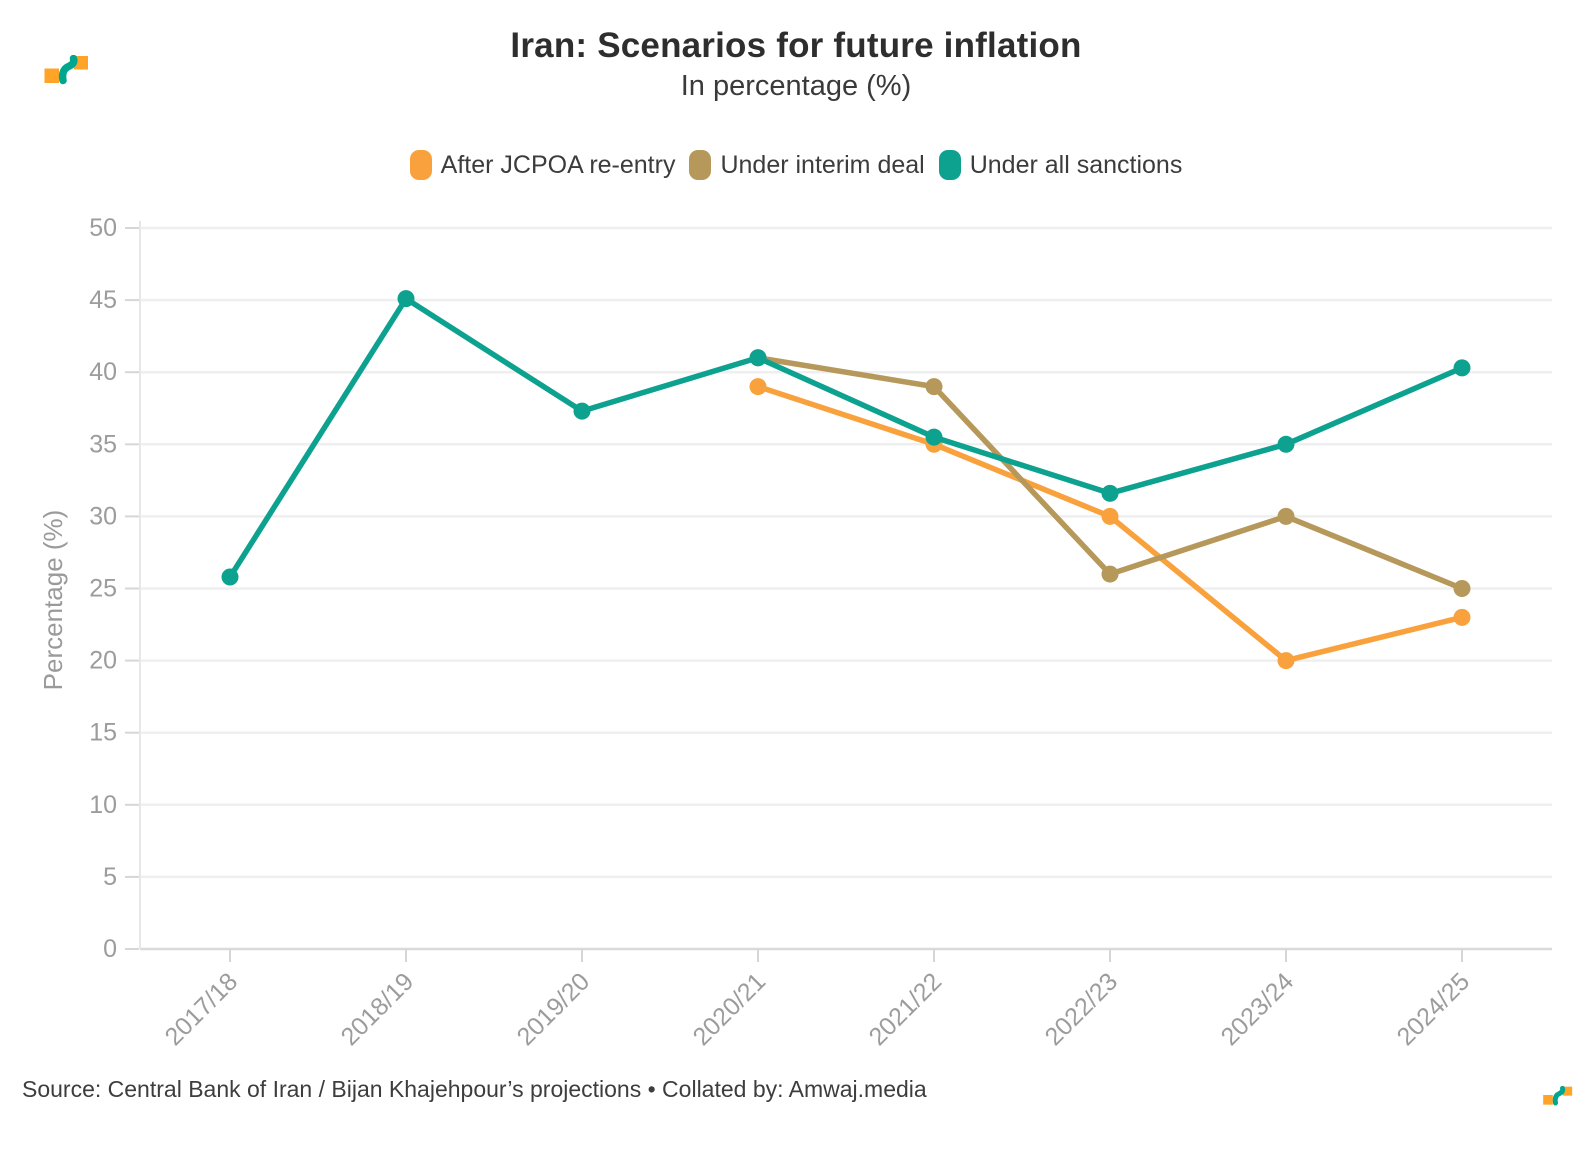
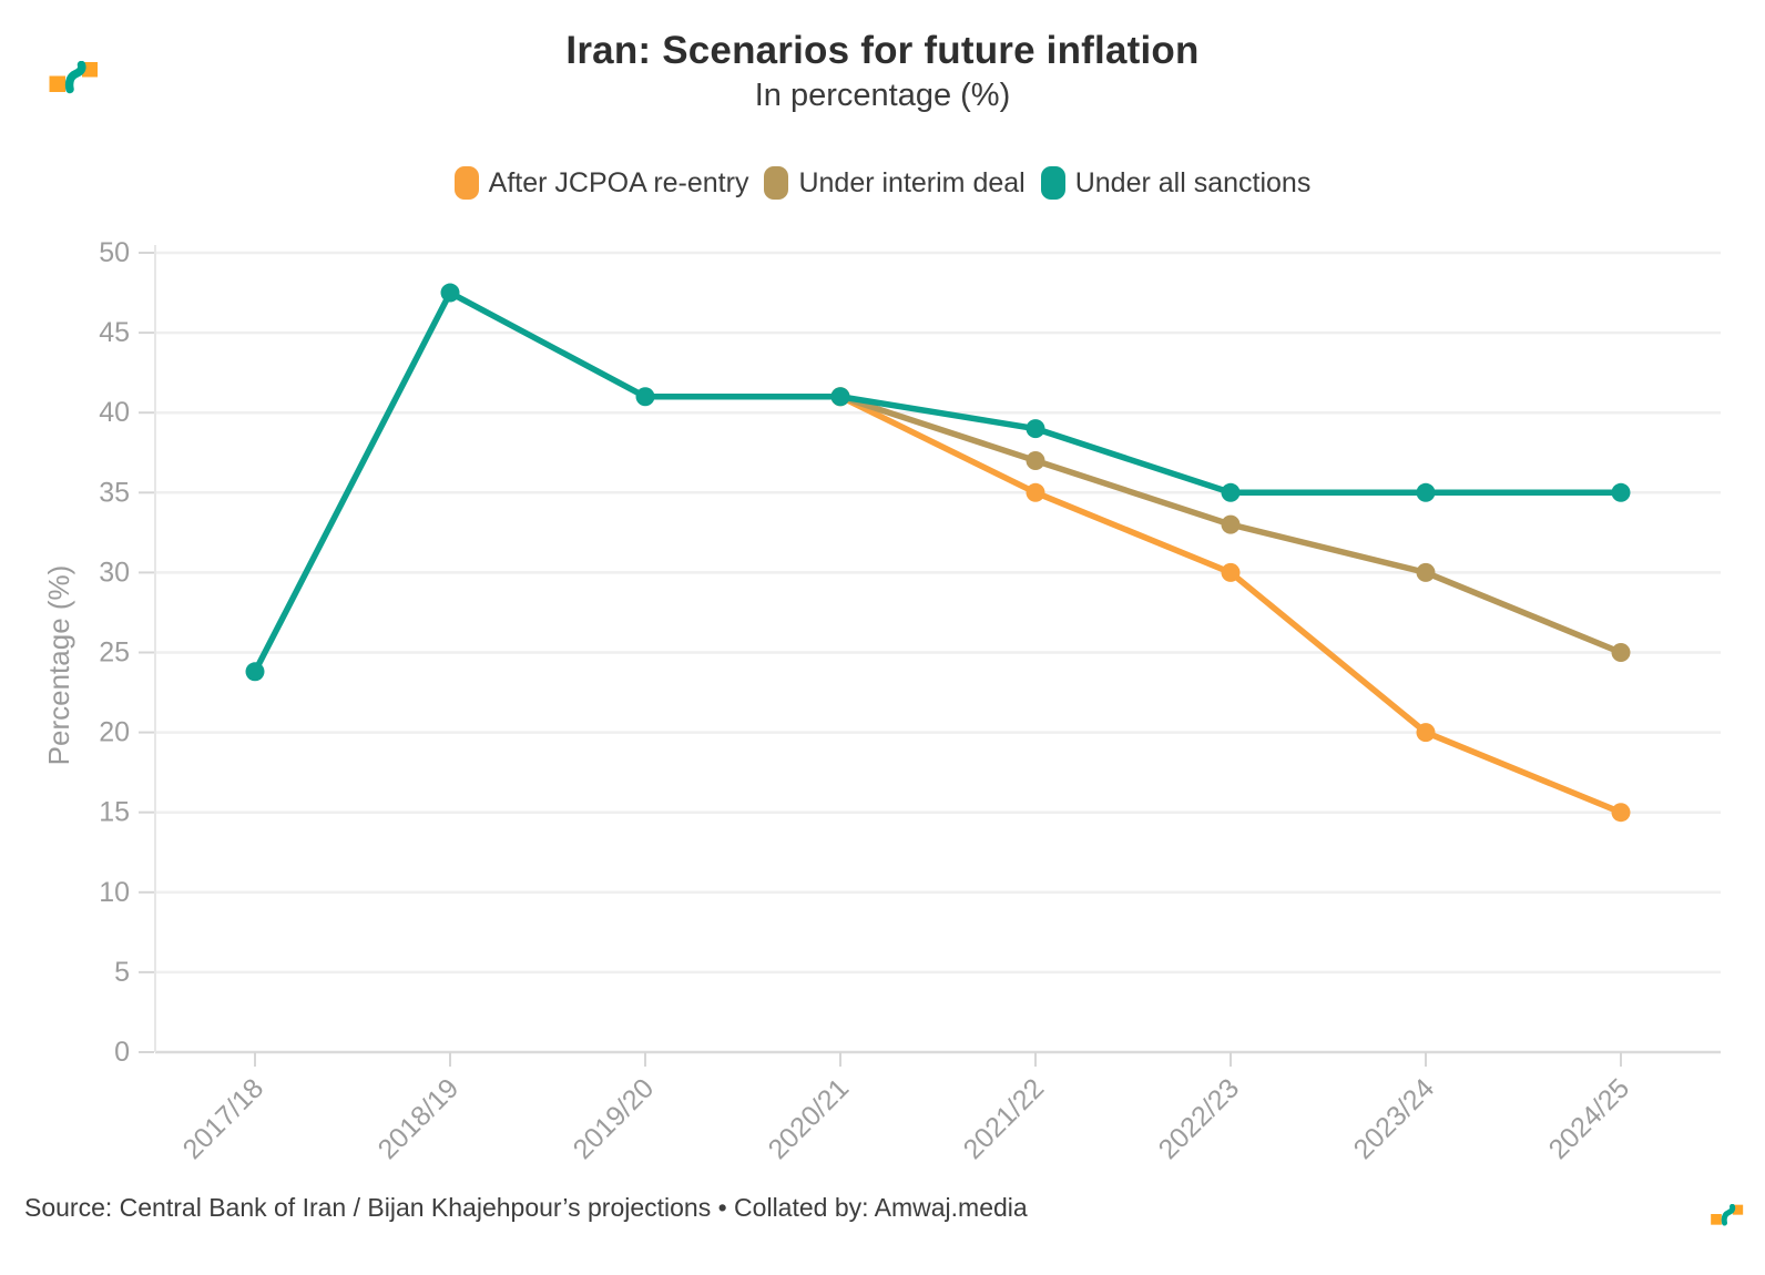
Under all sanctions/2017/18: 25.8 -> 23.8
Under all sanctions/2018/19: 45.1 -> 47.5
Under all sanctions/2019/20: 37.3 -> 41.0
After JCPOA re-entry/2020/21: 39 -> 41
Under interim deal/2021/22: 39 -> 37
Under all sanctions/2021/22: 35.5 -> 39.0
Under interim deal/2022/23: 26 -> 33
Under all sanctions/2022/23: 31.6 -> 35.0
After JCPOA re-entry/2024/25: 23 -> 15
Under all sanctions/2024/25: 40.3 -> 35.0
